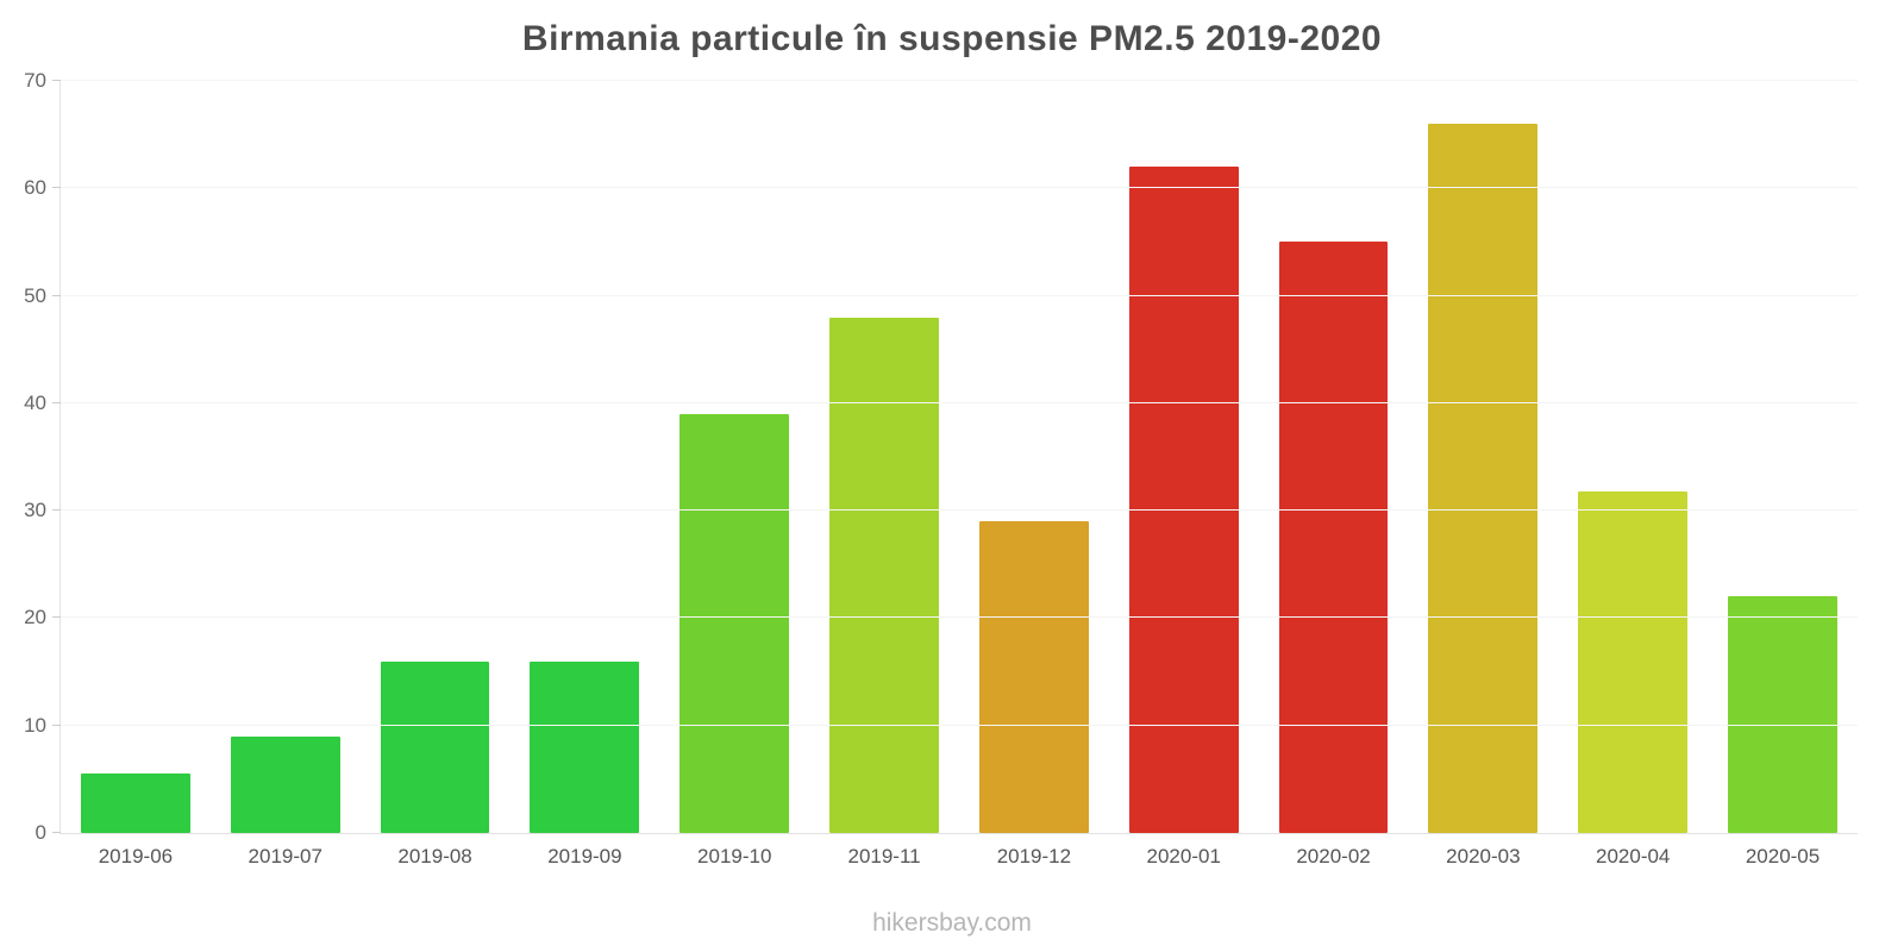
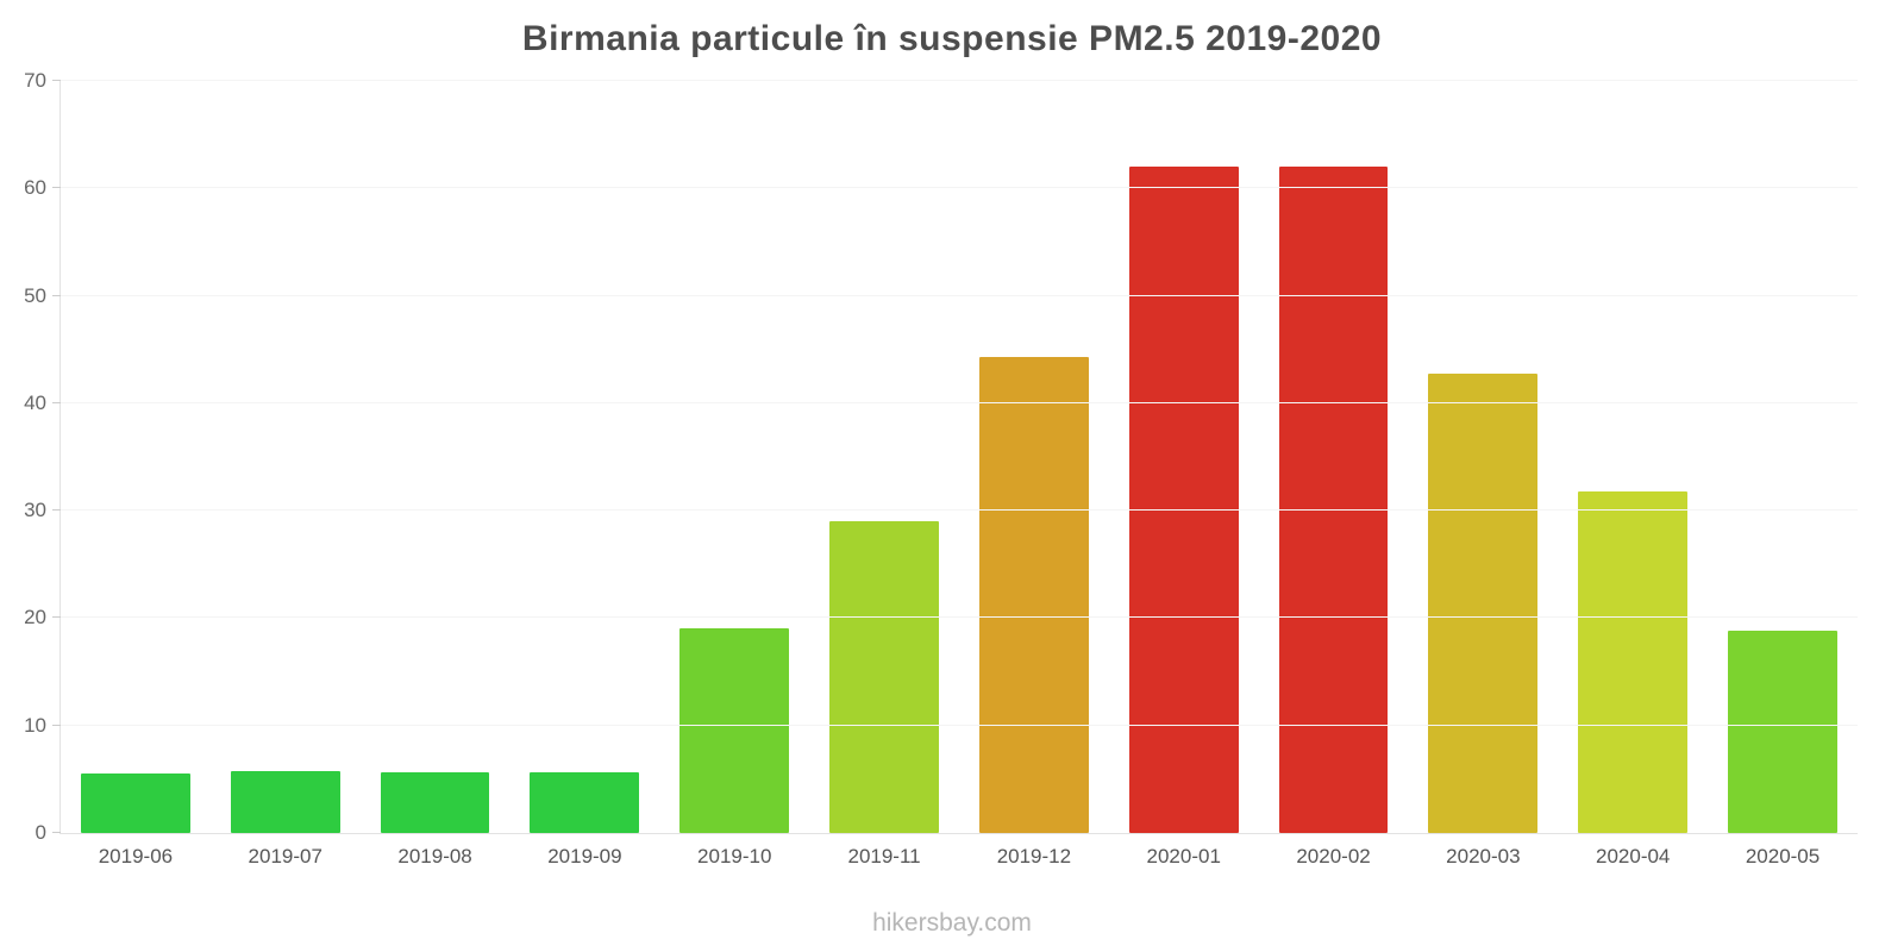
2019-07: 9 -> 6
2019-08: 16 -> 6
2019-09: 16 -> 6
2019-10: 39 -> 19
2019-11: 48 -> 29
2019-12: 29 -> 44
2020-02: 55 -> 62
2020-03: 66 -> 43
2020-05: 22 -> 19
